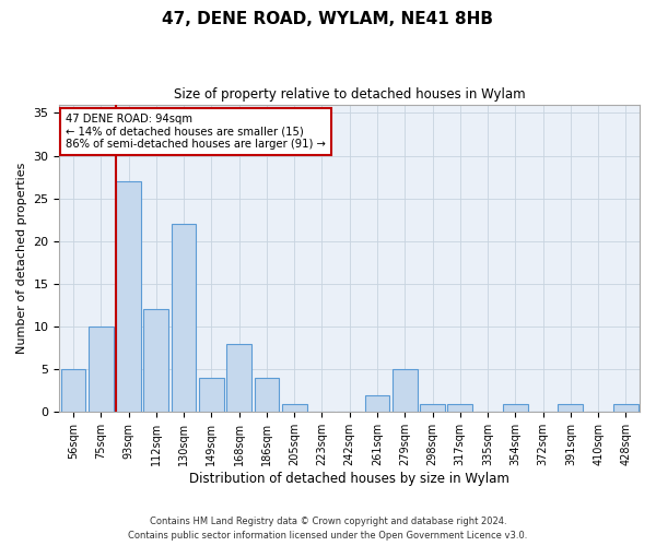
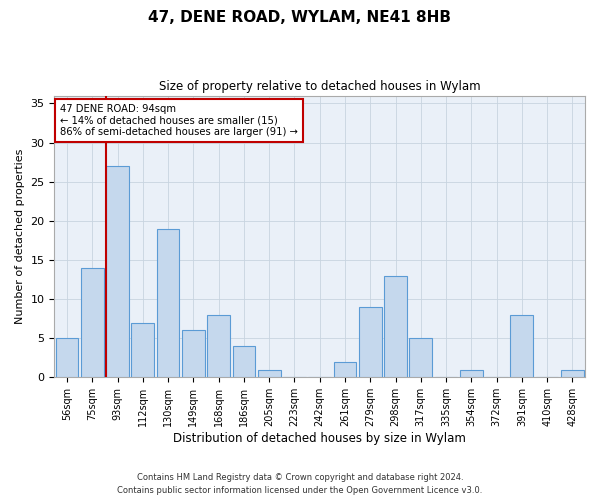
75sqm: 10 -> 14
112sqm: 12 -> 7
130sqm: 22 -> 19
149sqm: 4 -> 6
279sqm: 5 -> 9
298sqm: 1 -> 13
317sqm: 1 -> 5
391sqm: 1 -> 8
